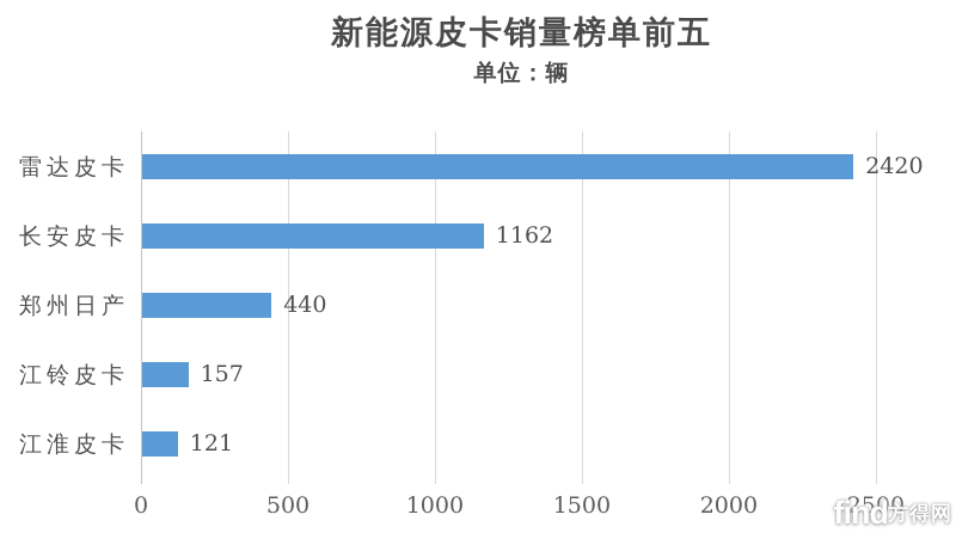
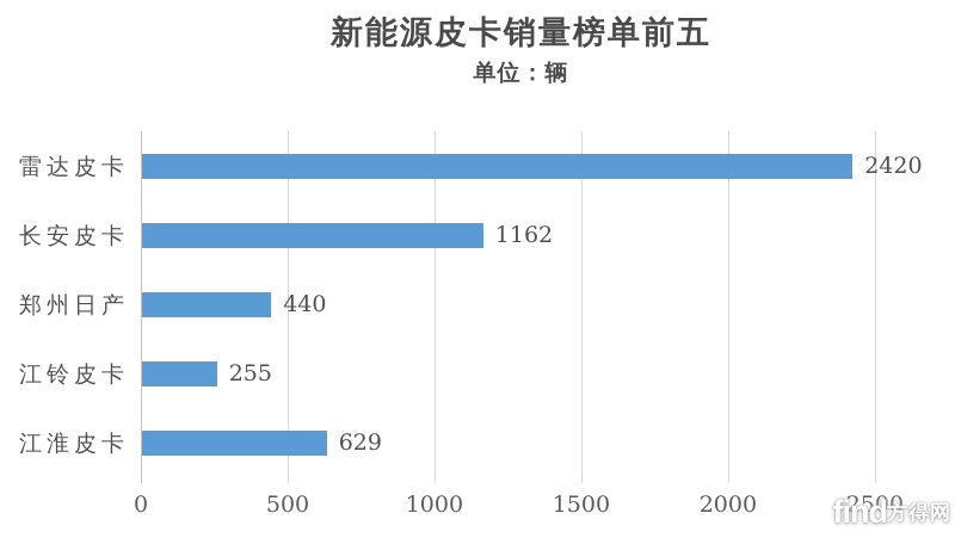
江铃皮卡: 157 -> 255
江淮皮卡: 121 -> 629
